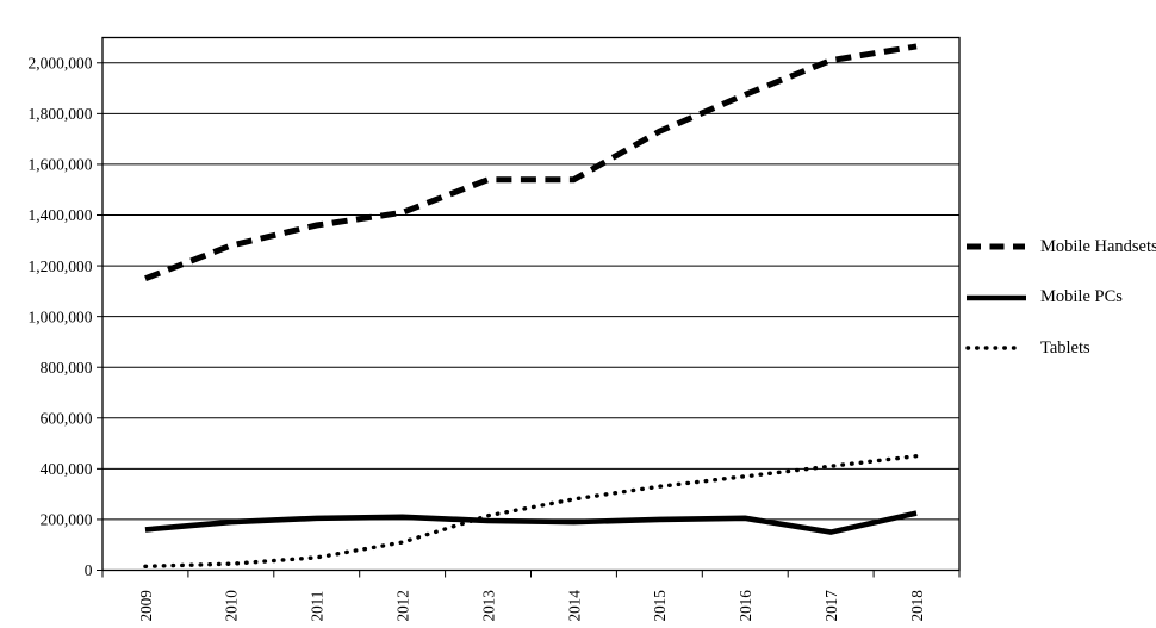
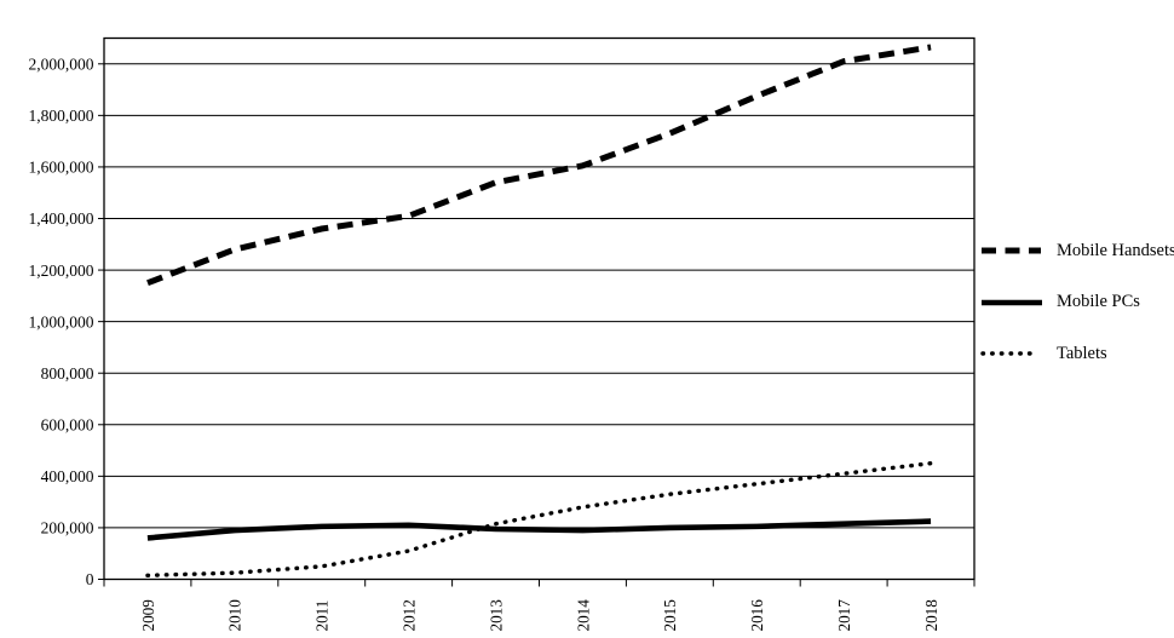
Mobile Handsets/2014: 1540000 -> 1600000
Mobile PCs/2017: 150000 -> 220000
